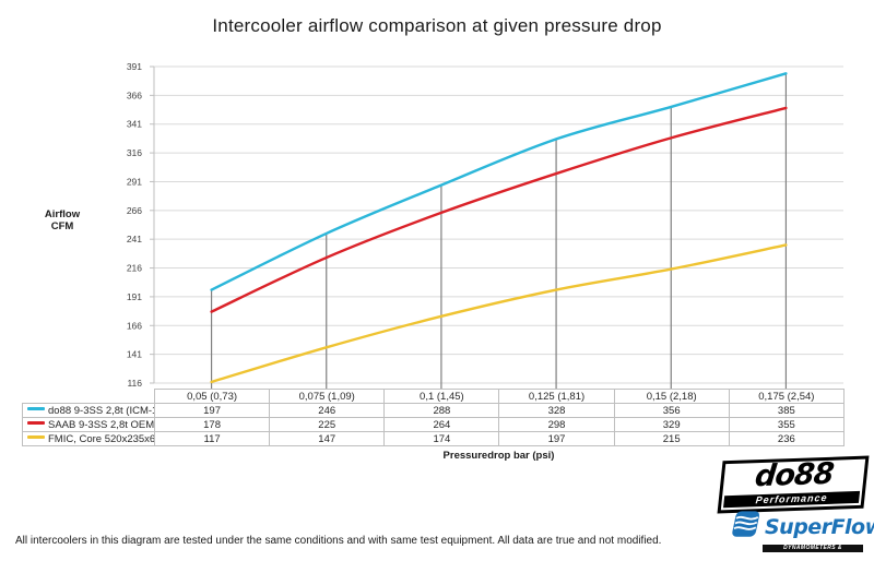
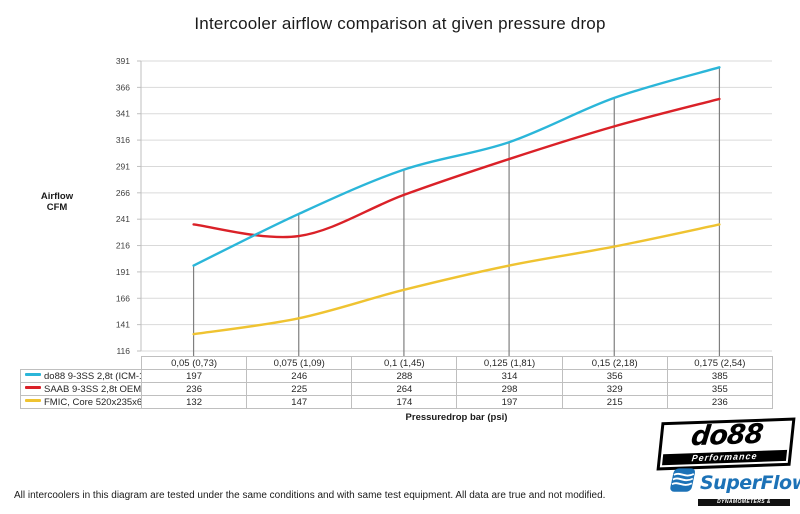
SAAB 9-3SS 2,8t OEM/0,05 (0,73): 178 -> 236
FMIC, Core 520x235x65mm/0,05 (0,73): 117 -> 132
do88 9-3SS 2,8t (ICM-110)/0,125 (1,81): 328 -> 314
